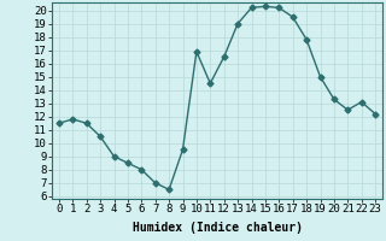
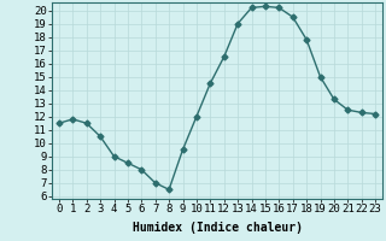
10: 16.9 -> 12.0
22: 13.1 -> 12.3
